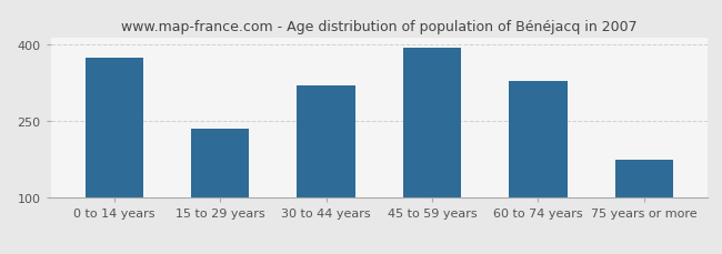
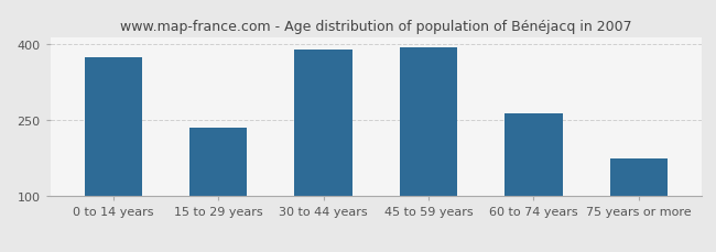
30 to 44 years: 320 -> 390
60 to 74 years: 330 -> 265
